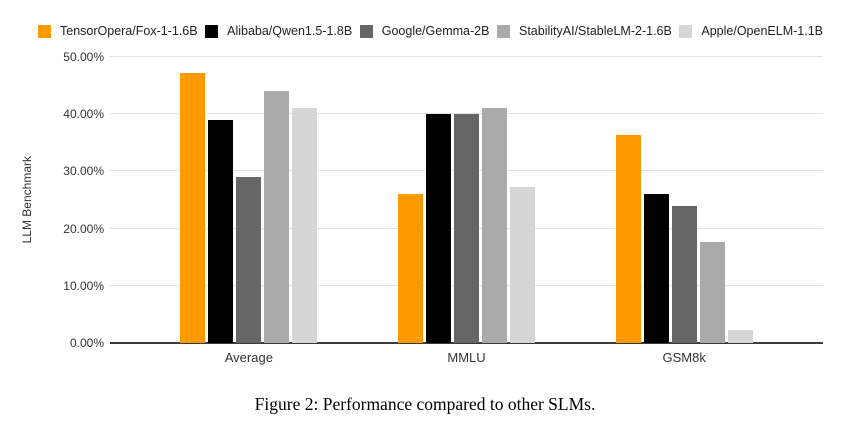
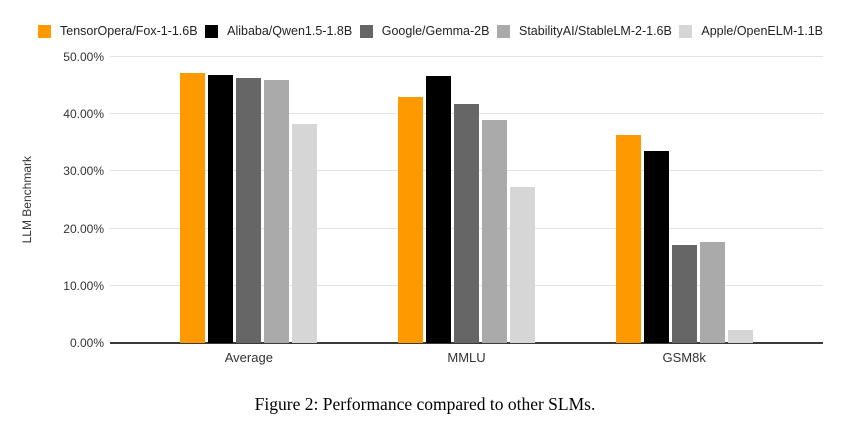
Alibaba/Qwen1.5-1.8B/Average: 39% -> 47%
Google/Gemma-2B/Average: 29% -> 46%
StabilityAI/StableLM-2-1.6B/Average: 44% -> 46%
Apple/OpenELM-1.1B/Average: 41% -> 38%
TensorOpera/Fox-1-1.6B/MMLU: 26% -> 43%
Alibaba/Qwen1.5-1.8B/MMLU: 40% -> 47%
Google/Gemma-2B/MMLU: 40% -> 42%
StabilityAI/StableLM-2-1.6B/MMLU: 41% -> 39%
Alibaba/Qwen1.5-1.8B/GSM8k: 26% -> 34%
Google/Gemma-2B/GSM8k: 24% -> 17%
